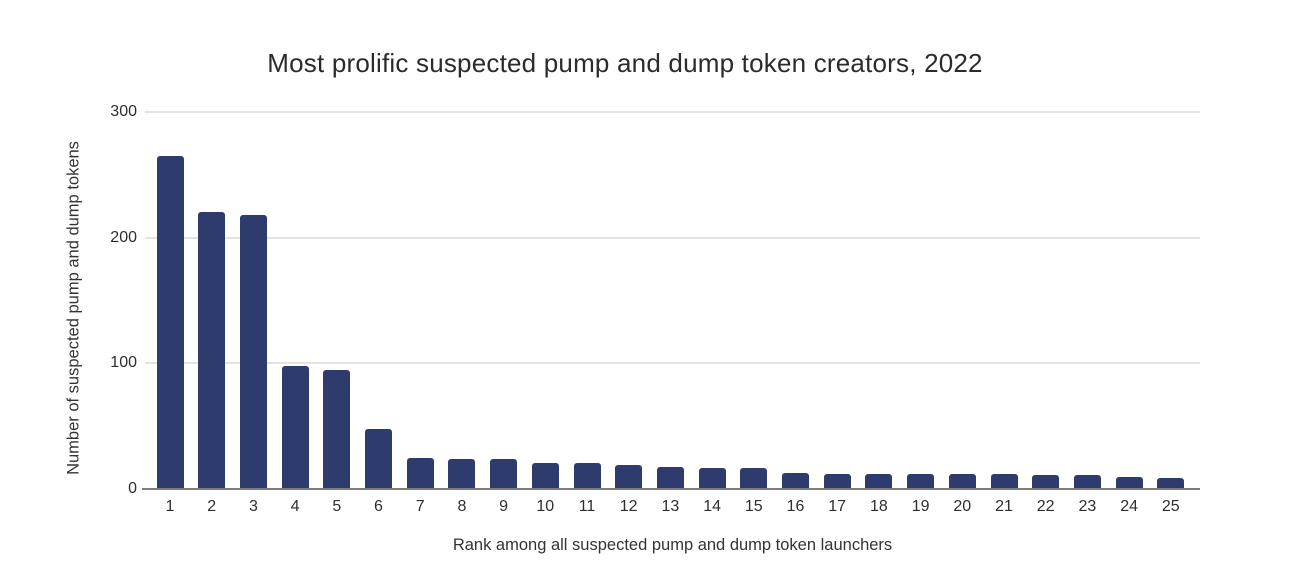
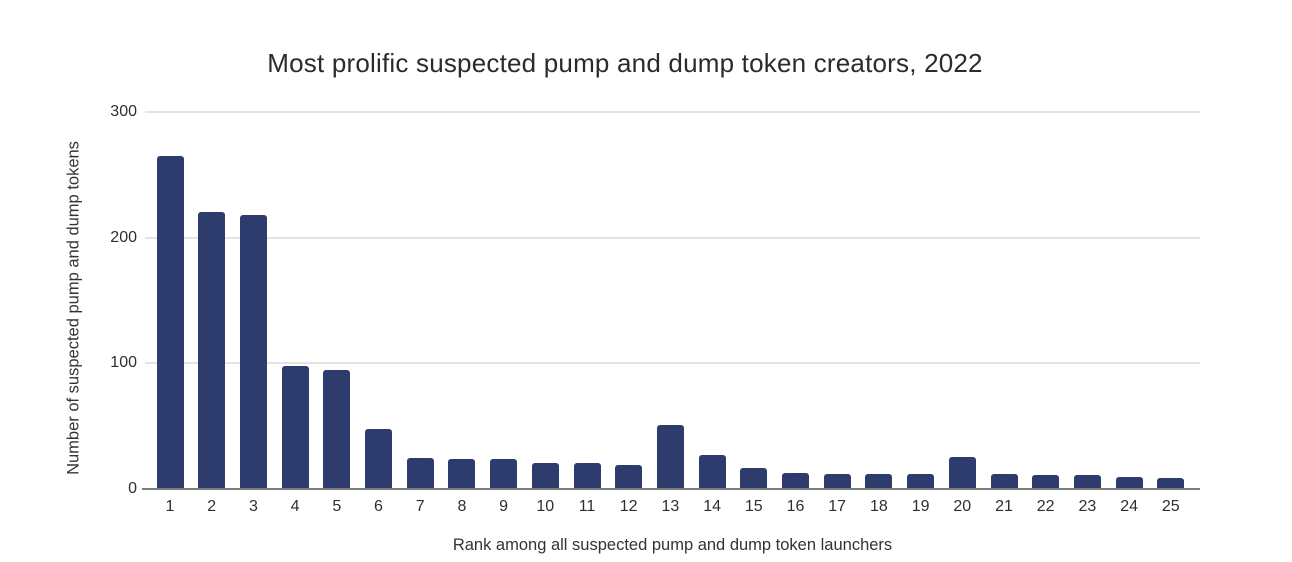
13: 17 -> 50
14: 16 -> 26
20: 11 -> 25
